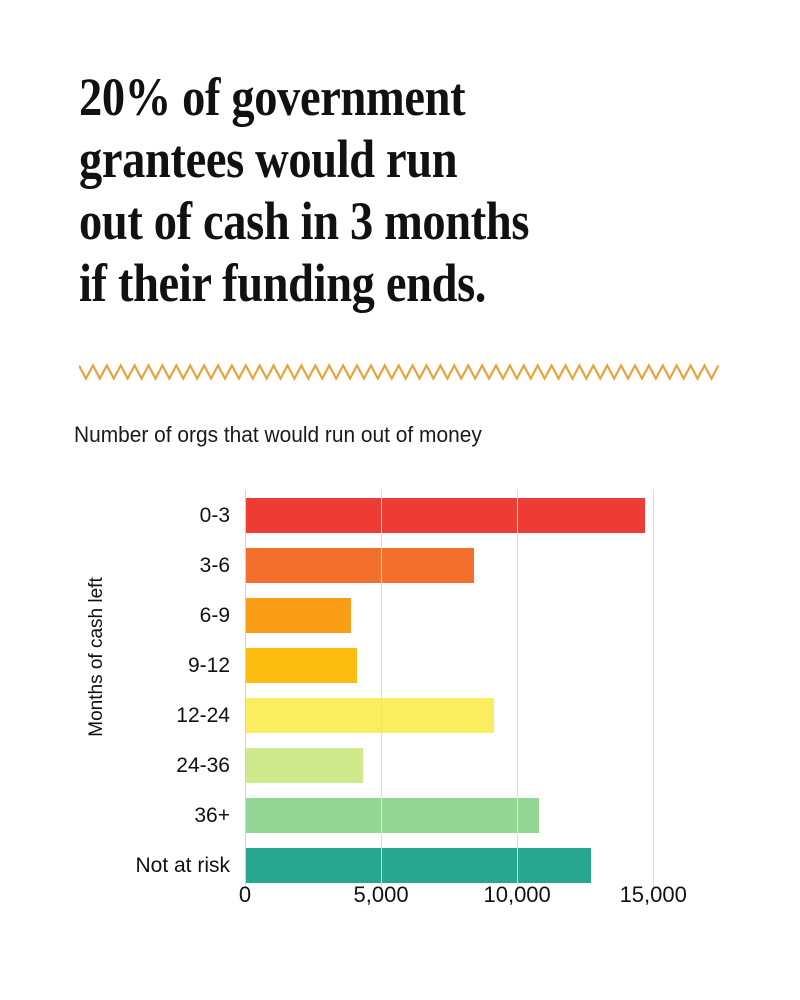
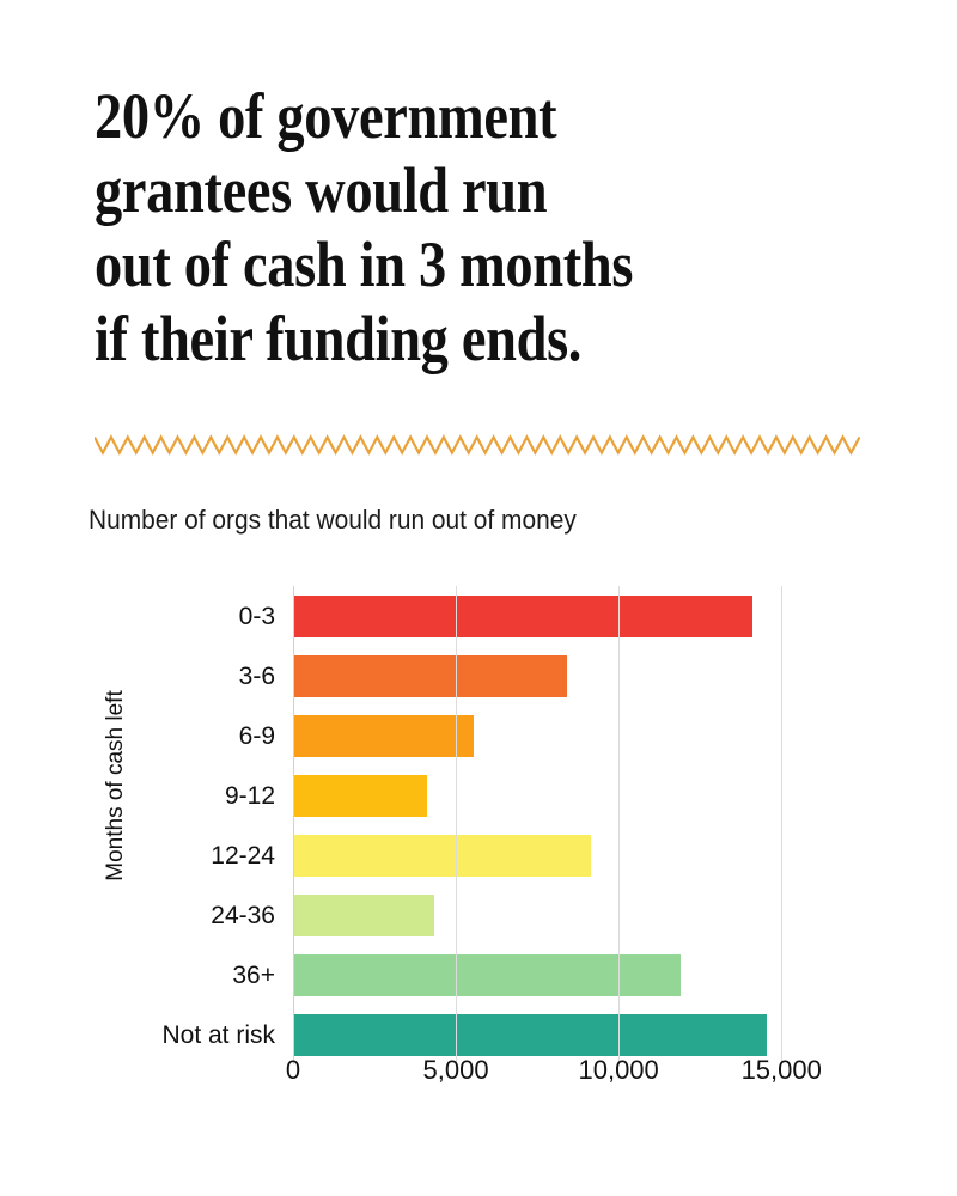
0-3: 14700 -> 14100
6-9: 3900 -> 5600
36+: 10800 -> 11900
Not at risk: 12700 -> 14600
